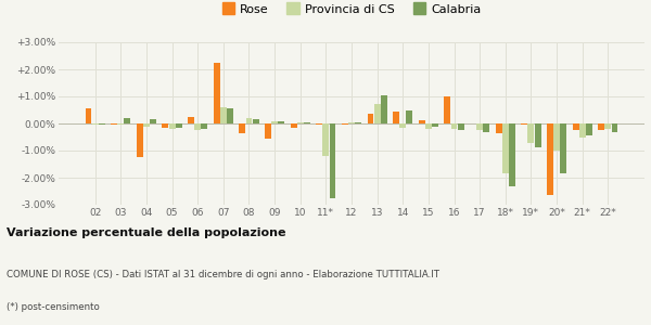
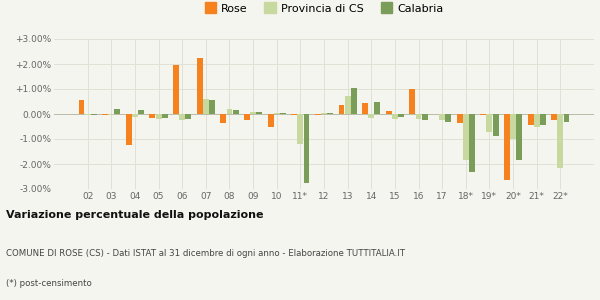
Rose/06: 0.25% -> 1.95%
Rose/09: -0.55% -> -0.25%
Rose/10: -0.15% -> -0.50%
Rose/21*: -0.25% -> -0.45%
Provincia di CS/22*: -0.20% -> -2.15%
